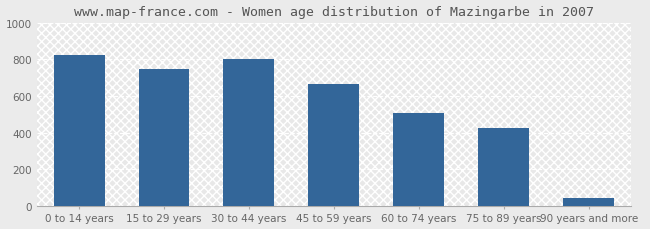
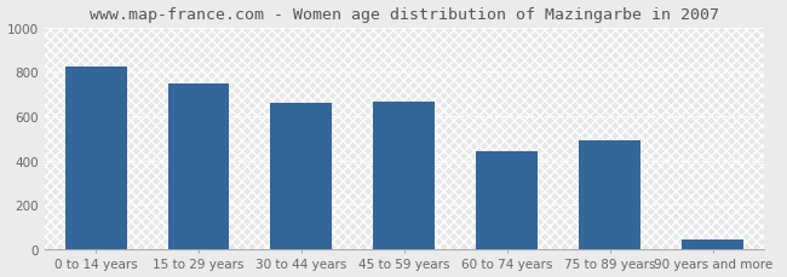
30 to 44 years: 800 -> 660
60 to 74 years: 500 -> 440
75 to 89 years: 420 -> 490
